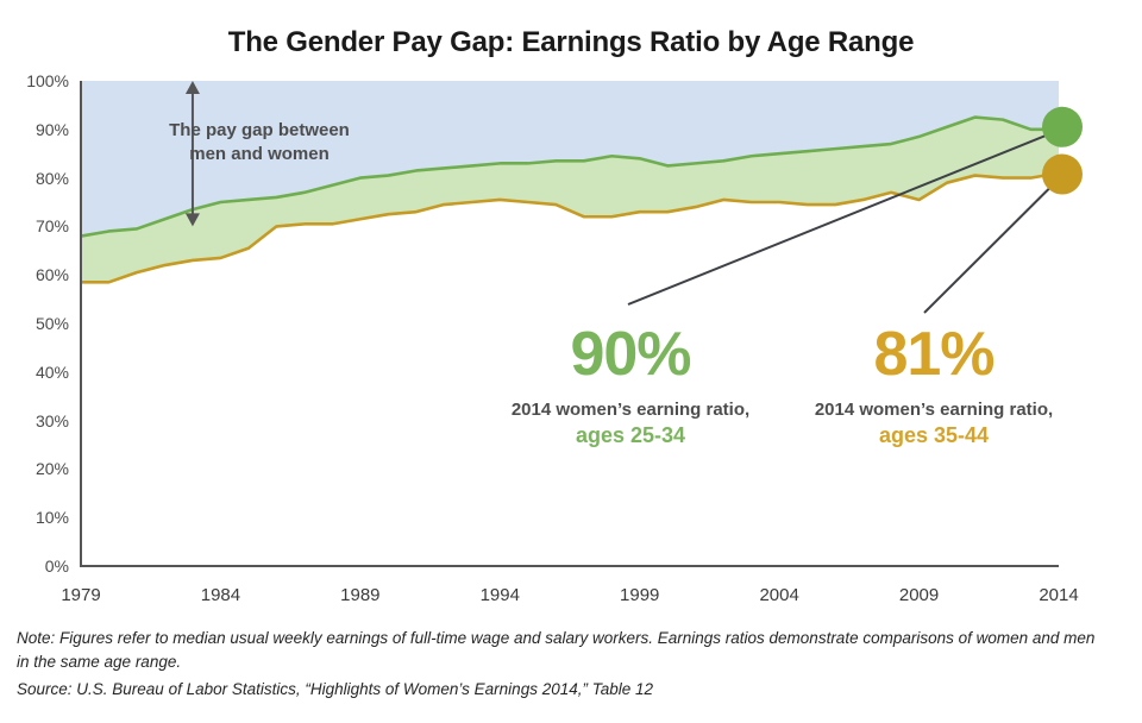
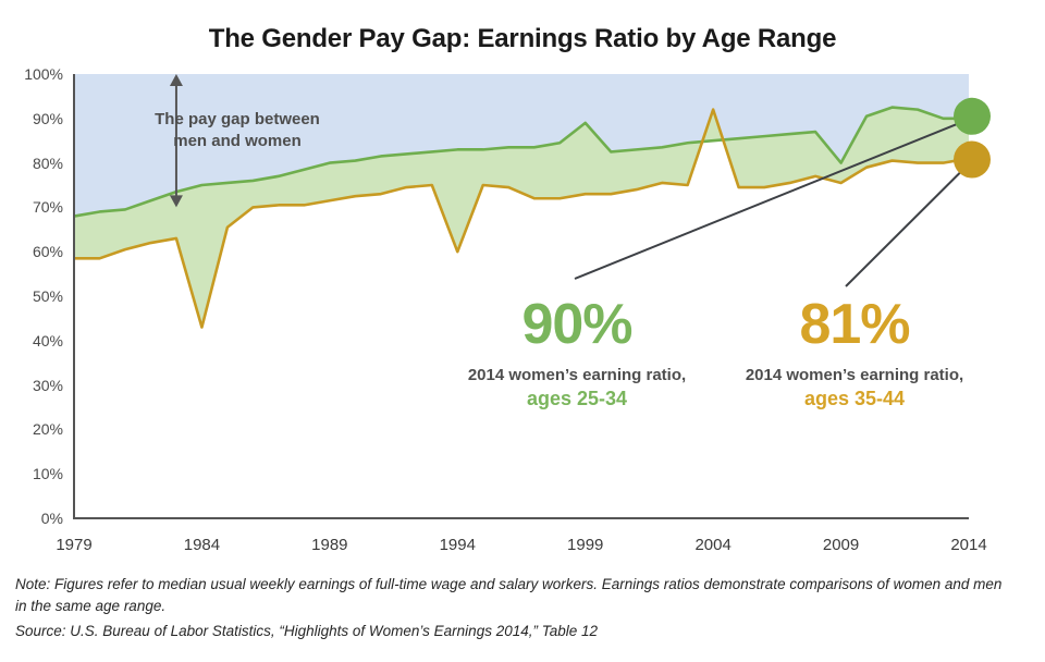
ages 35-44/1984: 64% -> 43%
ages 35-44/1994: 76% -> 60%
ages 25-34/1999: 84% -> 89%
ages 35-44/2004: 75% -> 92%
ages 25-34/2009: 88% -> 80%
